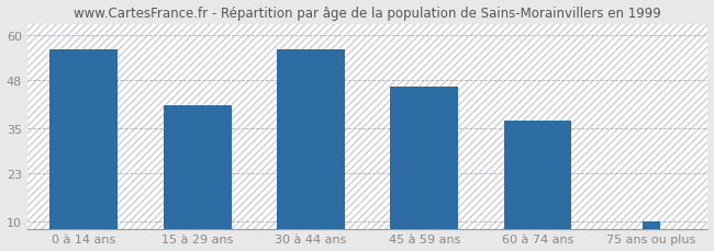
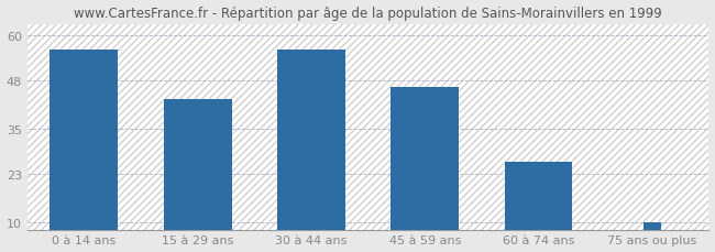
15 à 29 ans: 41 -> 43
60 à 74 ans: 37 -> 26
